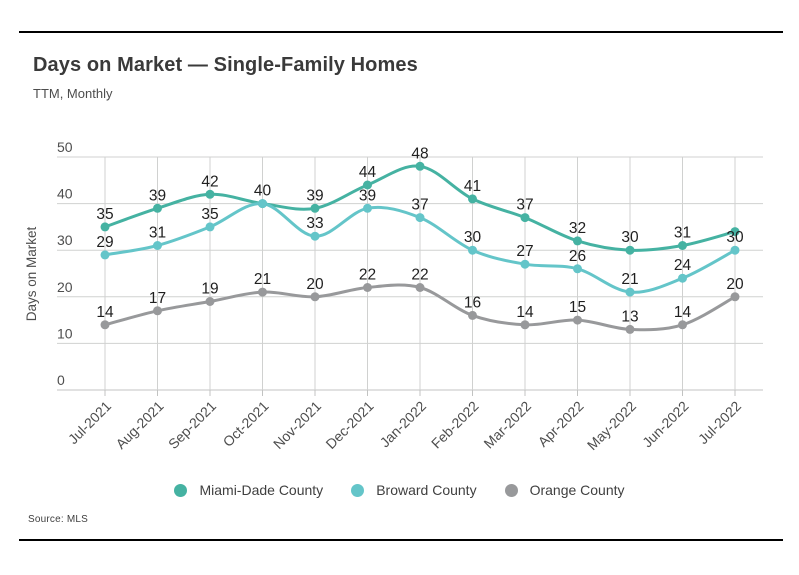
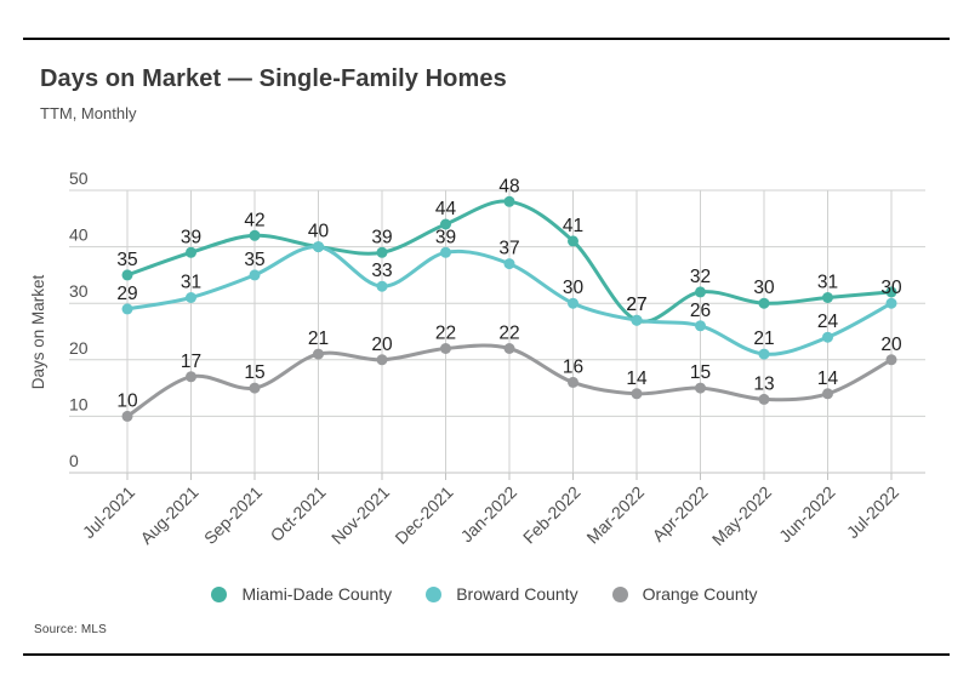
Orange County/Jul-2021: 14 -> 10
Orange County/Sep-2021: 19 -> 15
Miami-Dade County/Mar-2022: 37 -> 27
Miami-Dade County/Jul-2022: 34 -> 32
